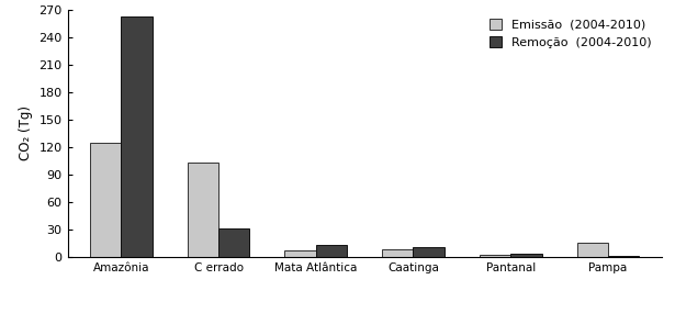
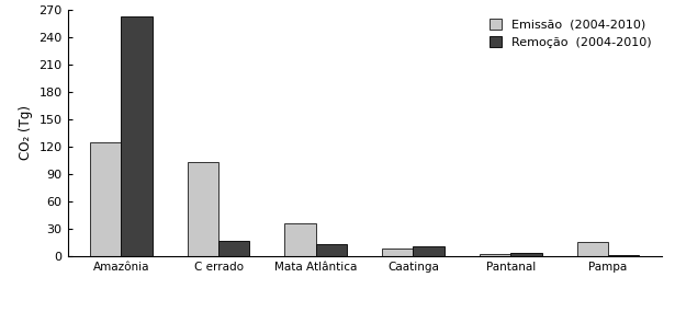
Remoção (2004-2010)/C errado: 31 -> 16
Emissão (2004-2010)/Mata Atlântica: 7 -> 36
